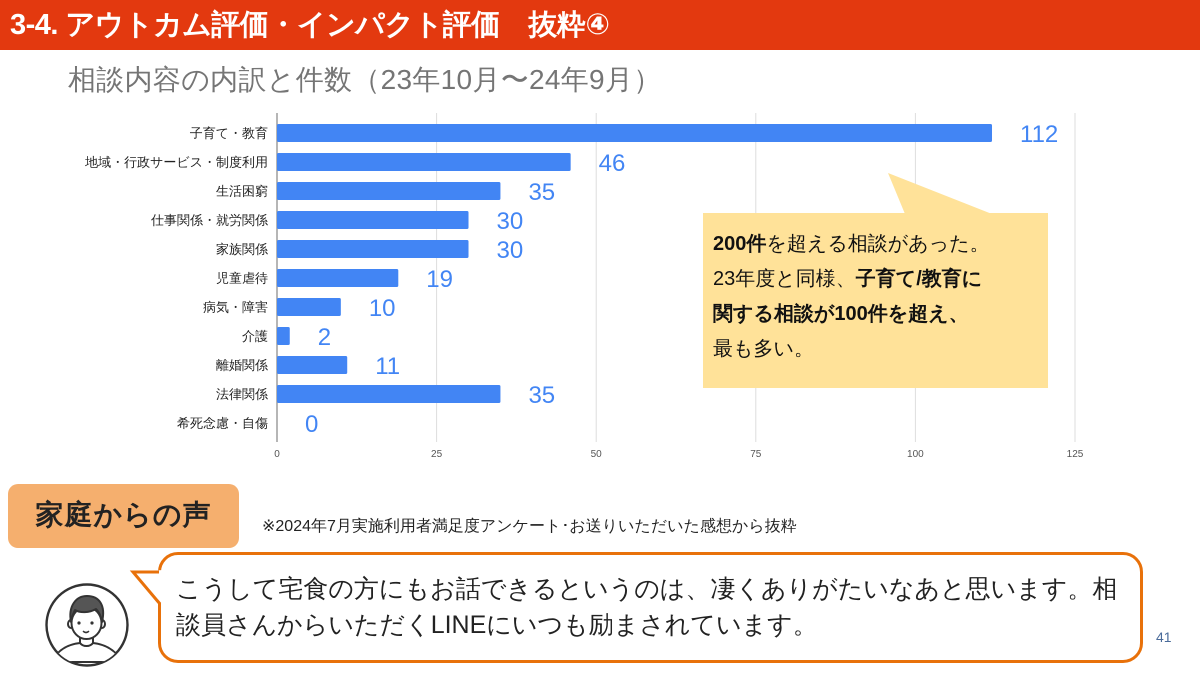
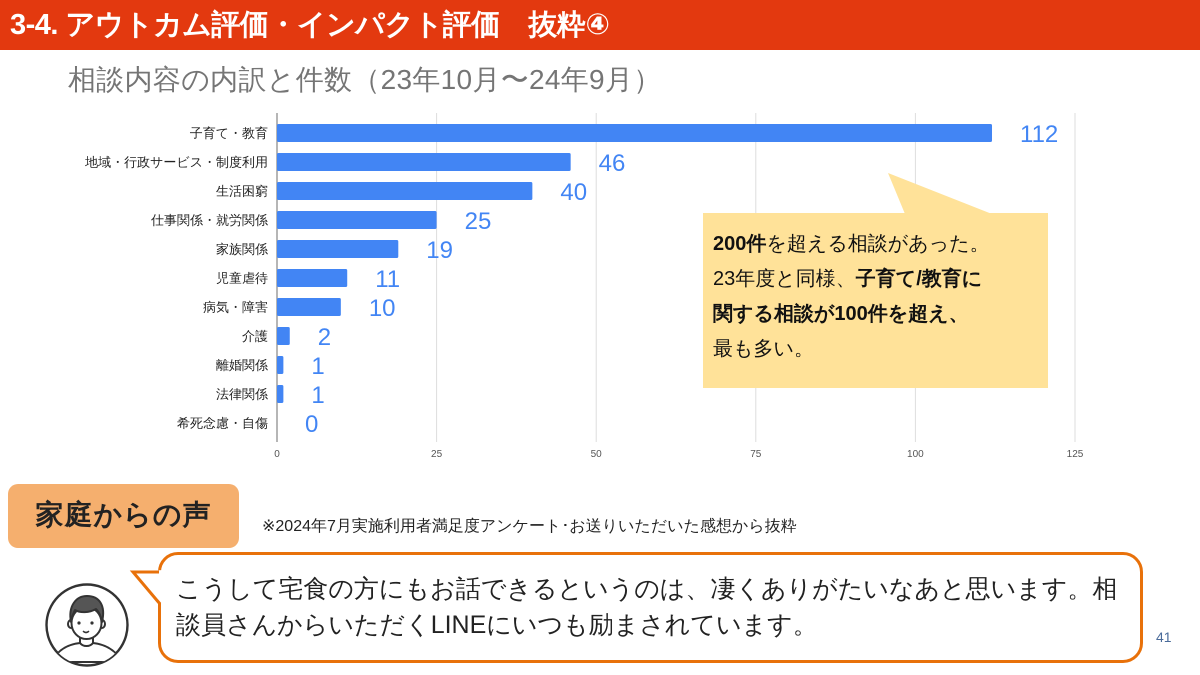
生活困窮: 35 -> 40
仕事関係・就労関係: 30 -> 25
家族関係: 30 -> 19
児童虐待: 19 -> 11
離婚関係: 11 -> 1
法律関係: 35 -> 1
